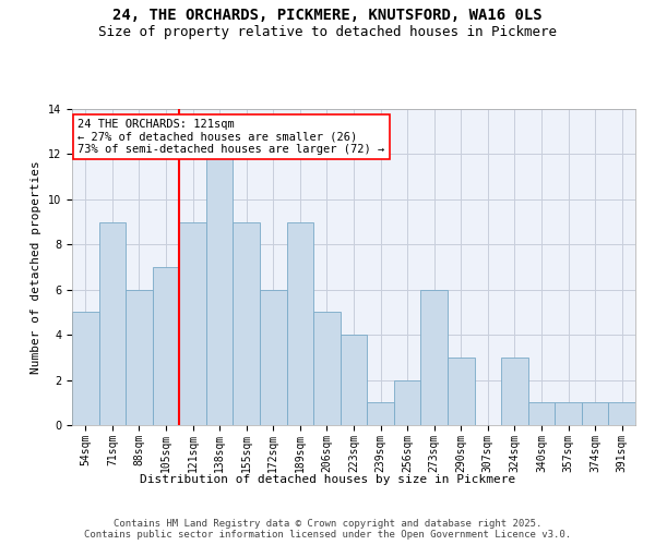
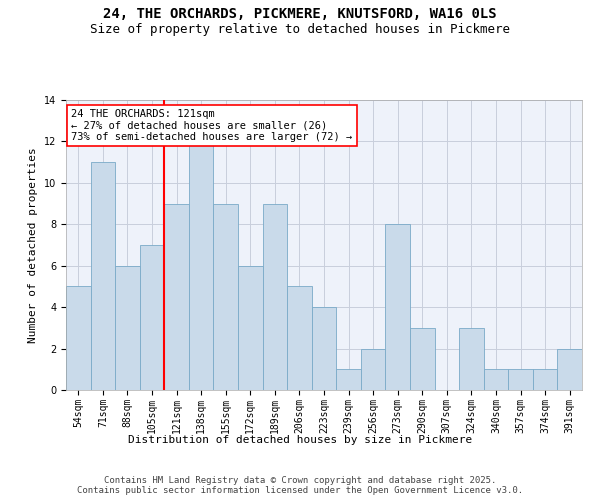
71sqm: 9 -> 11
273sqm: 6 -> 8
391sqm: 1 -> 2
